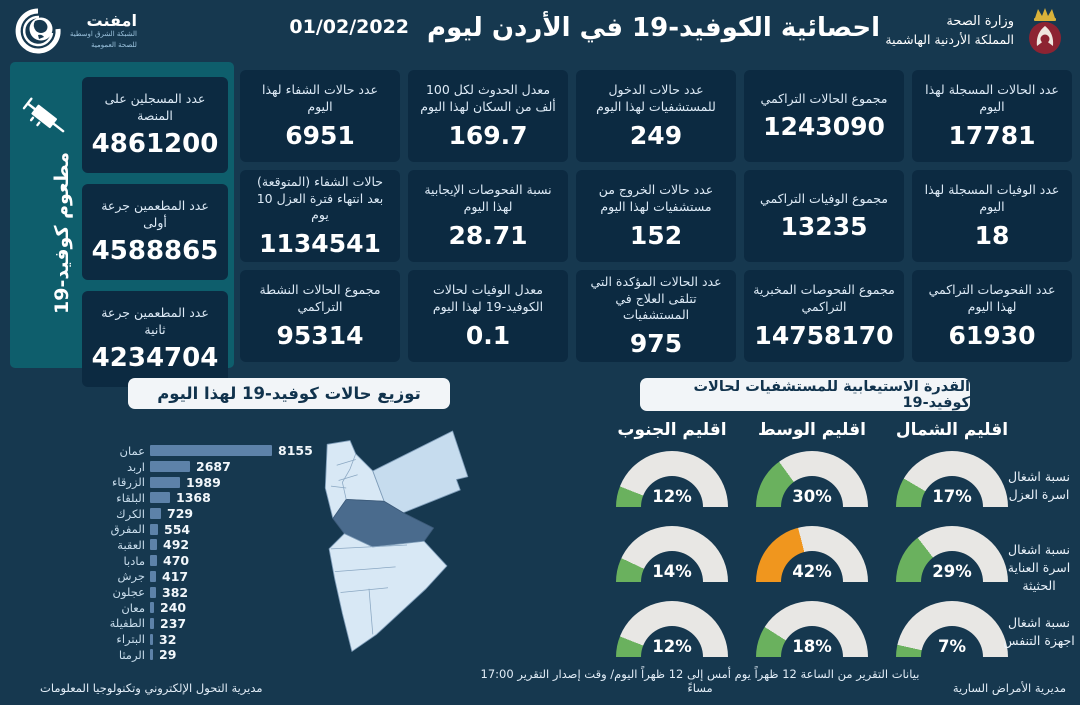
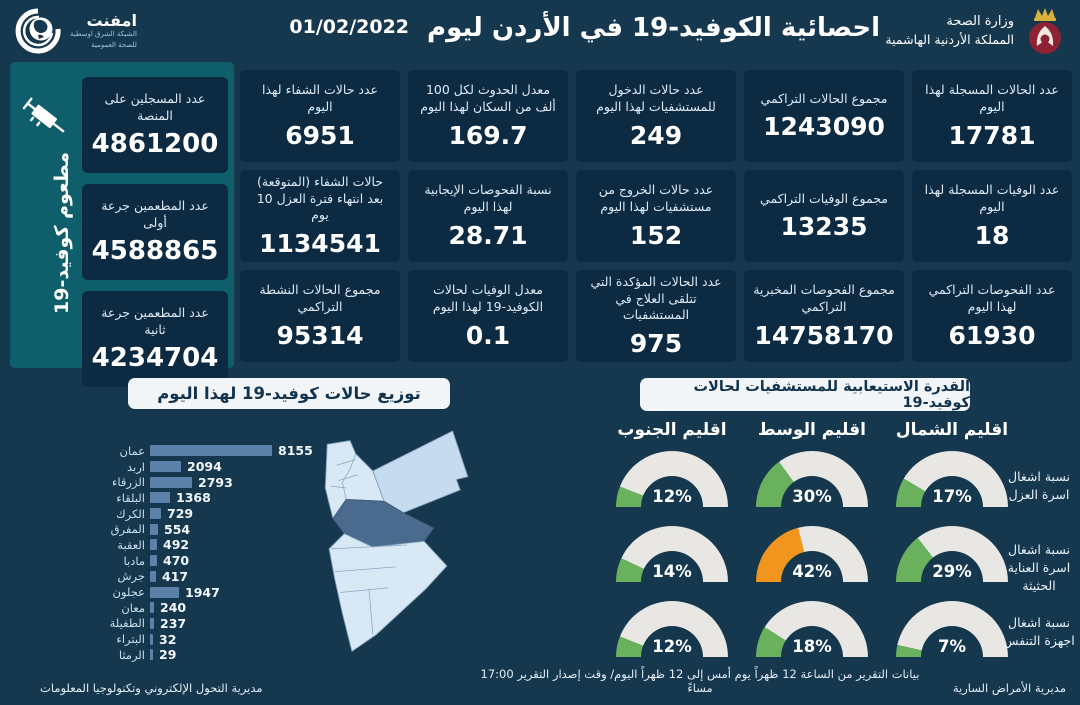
توزيع حالات كوفيد-19 لهذا اليوم/اربد: 2687 -> 2094
توزيع حالات كوفيد-19 لهذا اليوم/الزرقاء: 1989 -> 2793
توزيع حالات كوفيد-19 لهذا اليوم/عجلون: 382 -> 1947
